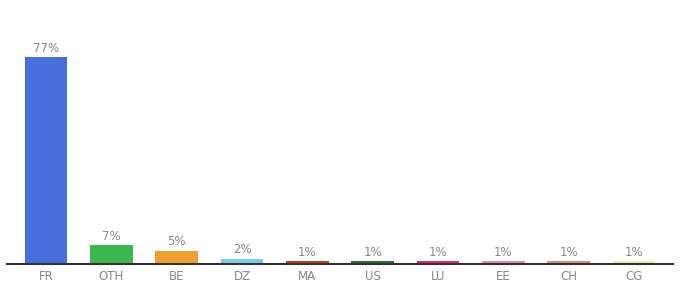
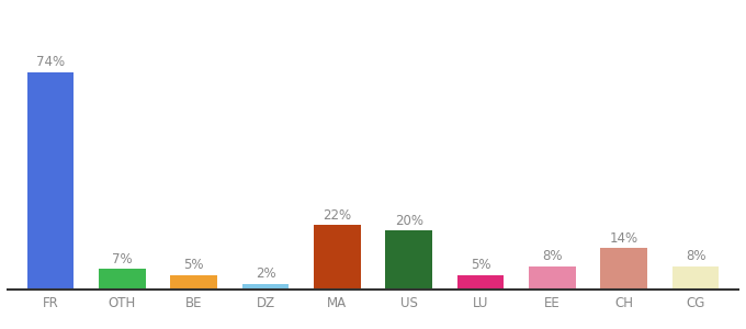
FR: 77% -> 74%
MA: 1% -> 22%
US: 1% -> 20%
LU: 1% -> 5%
EE: 1% -> 8%
CH: 1% -> 14%
CG: 1% -> 8%
